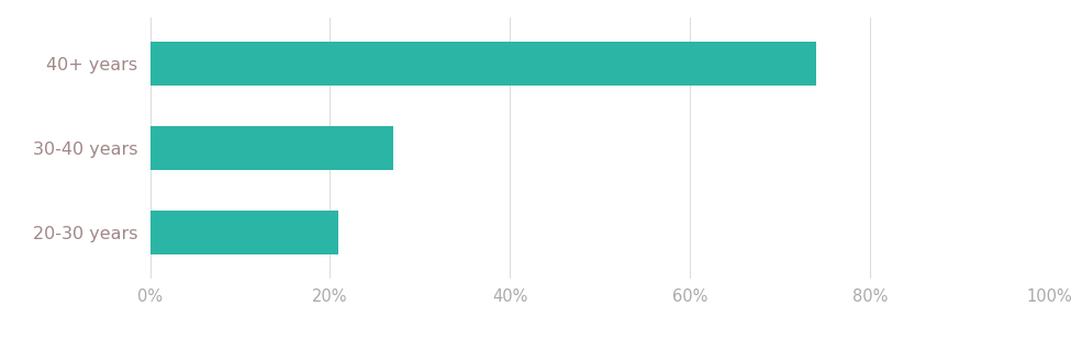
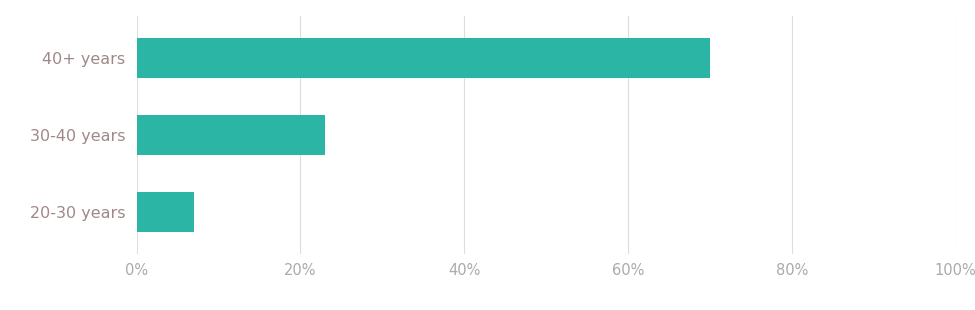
40+ years: 74% -> 70%
30-40 years: 27% -> 23%
20-30 years: 21% -> 7%
